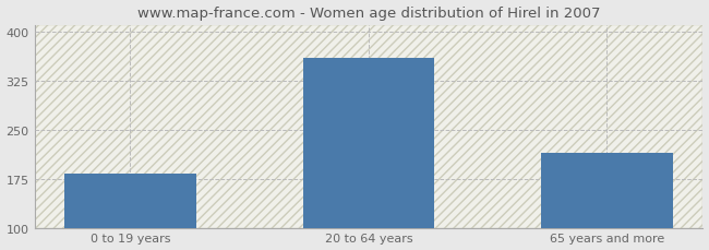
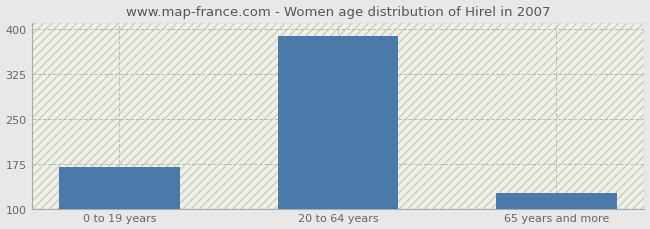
0 to 19 years: 182 -> 170
20 to 64 years: 360 -> 388
65 years and more: 214 -> 126
